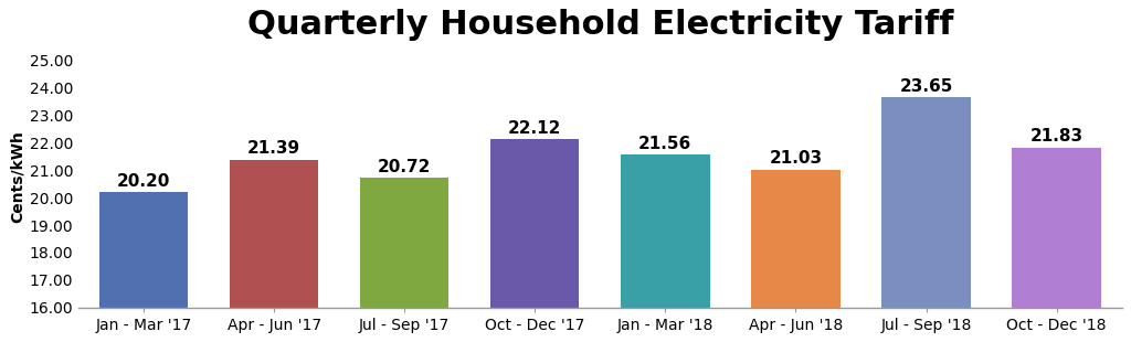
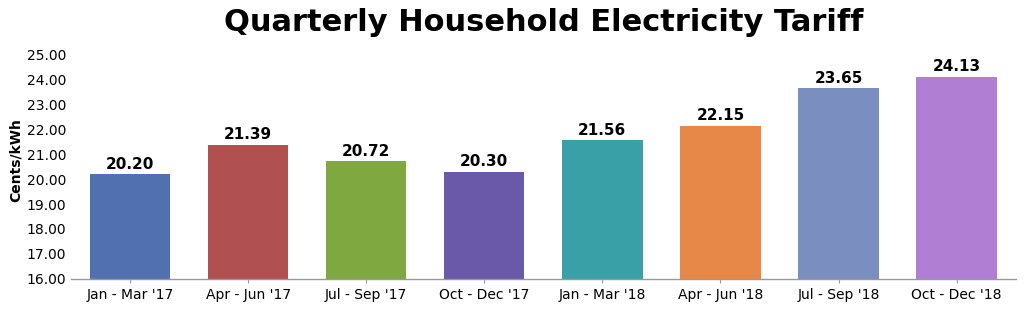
Oct - Dec '17: 22.12 -> 20.30
Apr - Jun '18: 21.03 -> 22.15
Oct - Dec '18: 21.83 -> 24.13
